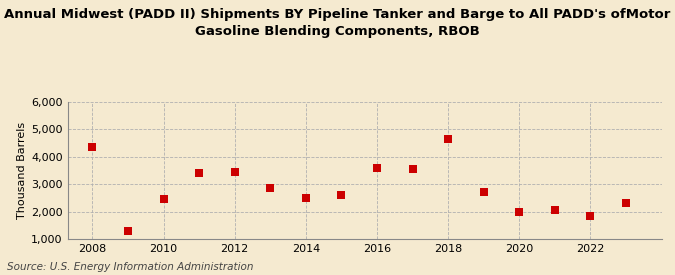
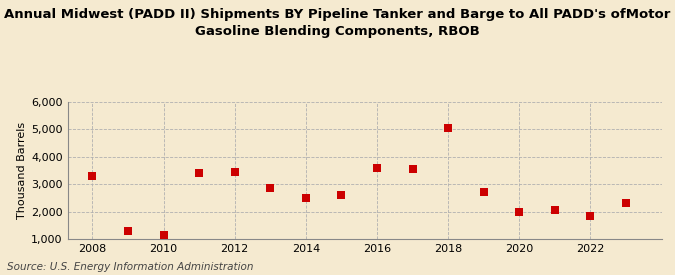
2008: 4,350 -> 3,300
2010: 2,450 -> 1,150
2018: 4,650 -> 5,050
